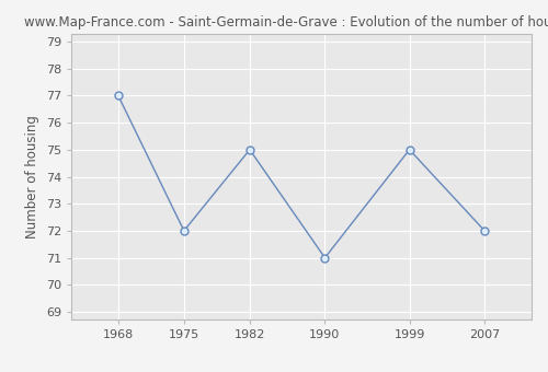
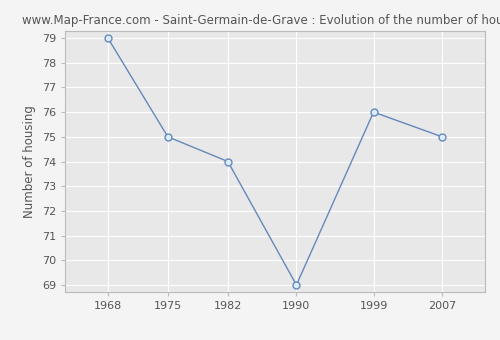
1968: 77 -> 79
1975: 72 -> 75
1982: 75 -> 74
1990: 71 -> 69
1999: 75 -> 76
2007: 72 -> 75
